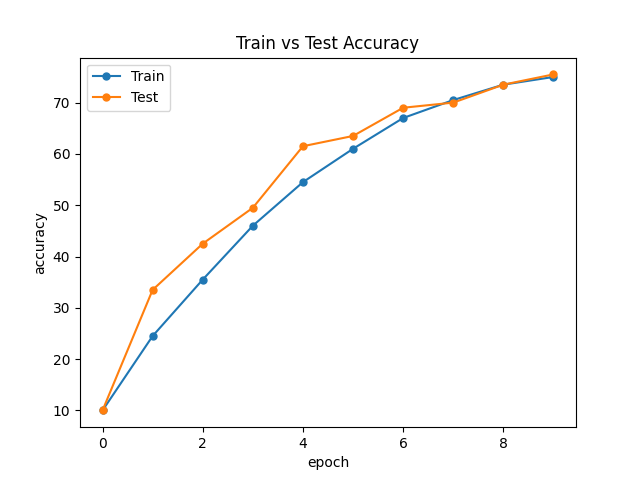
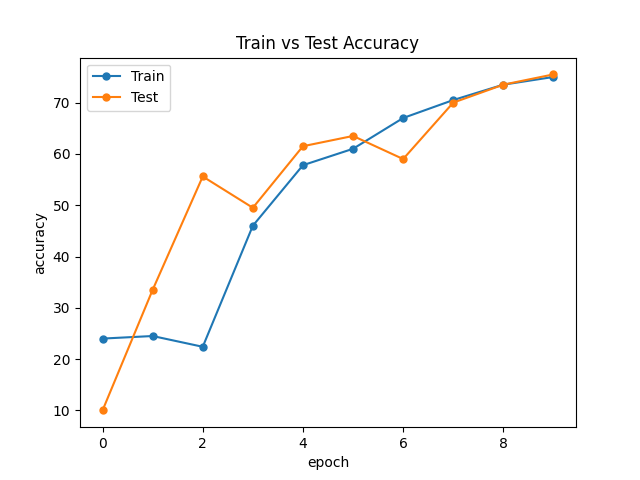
Train/0: 10.0 -> 24.0
Train/2: 35.5 -> 22.4
Test/2: 42.5 -> 55.6
Train/4: 54.5 -> 57.8
Test/6: 69.0 -> 59.0
